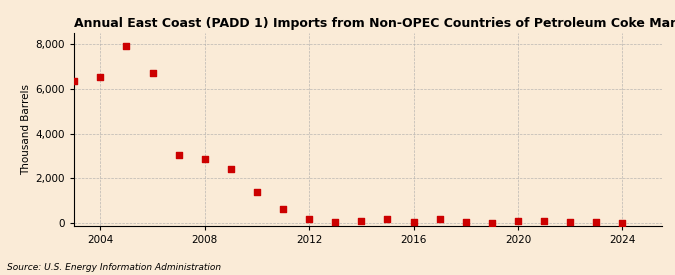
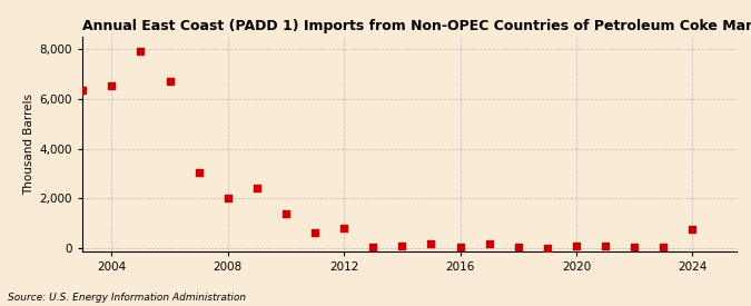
2008: 2,870 -> 2,000
2012: 200 -> 800
2024: 30 -> 750
